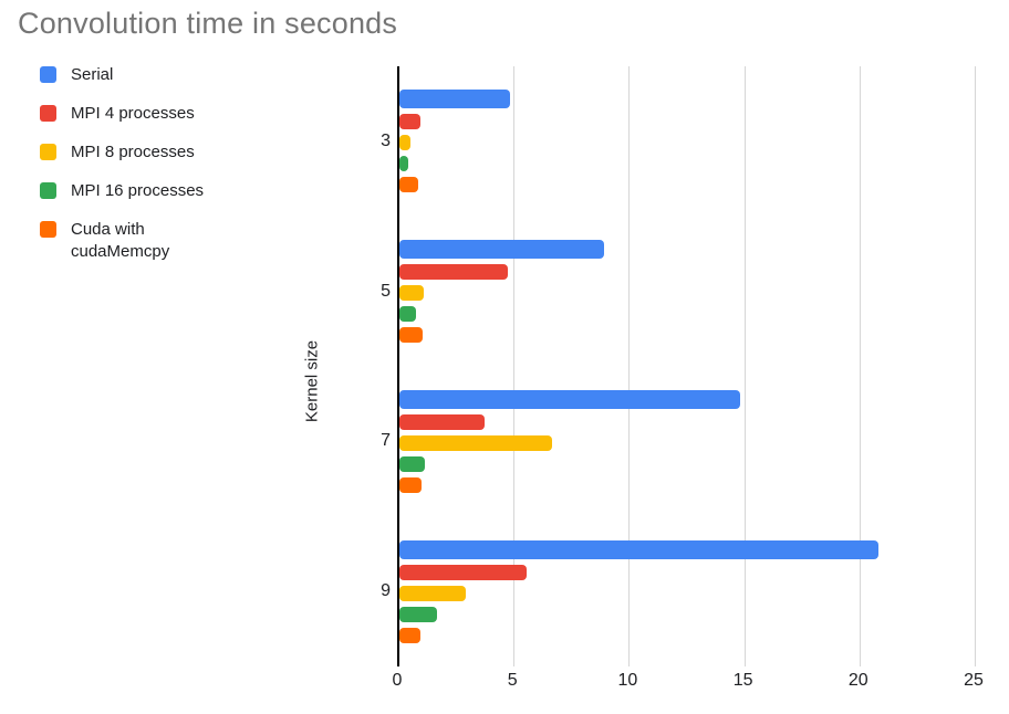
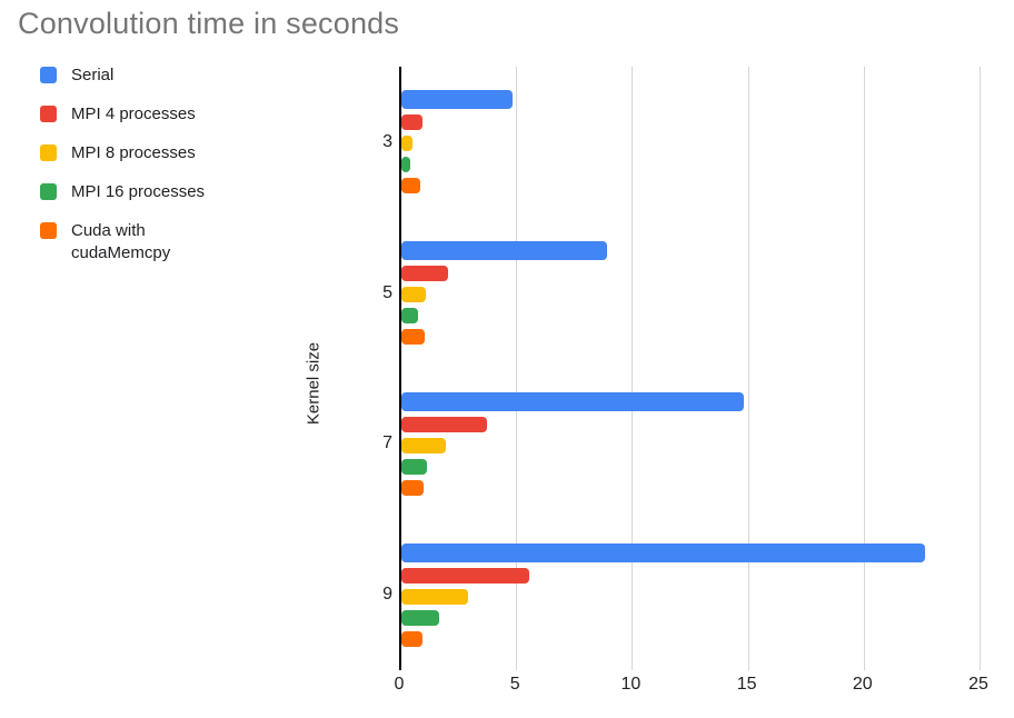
MPI 4 processes/5: 4.7 -> 2.0
MPI 8 processes/7: 6.6 -> 1.9
Serial/9: 20.8 -> 22.6
